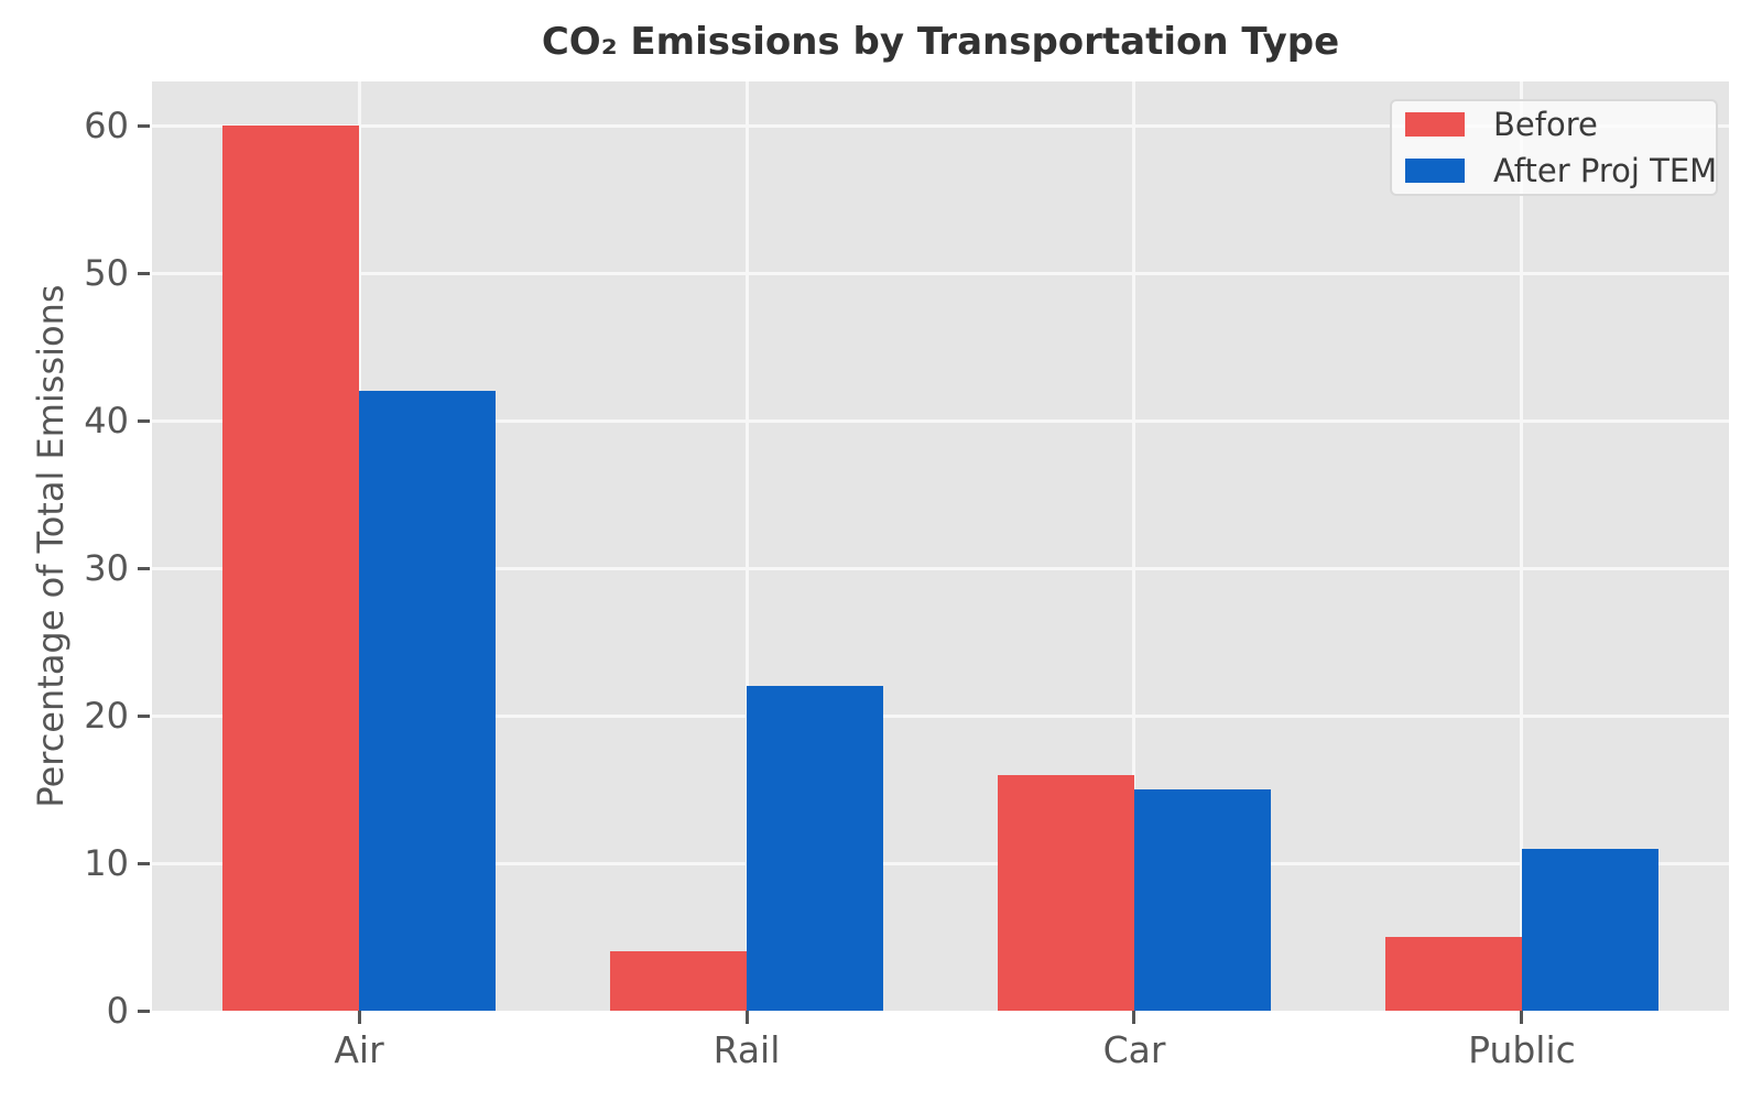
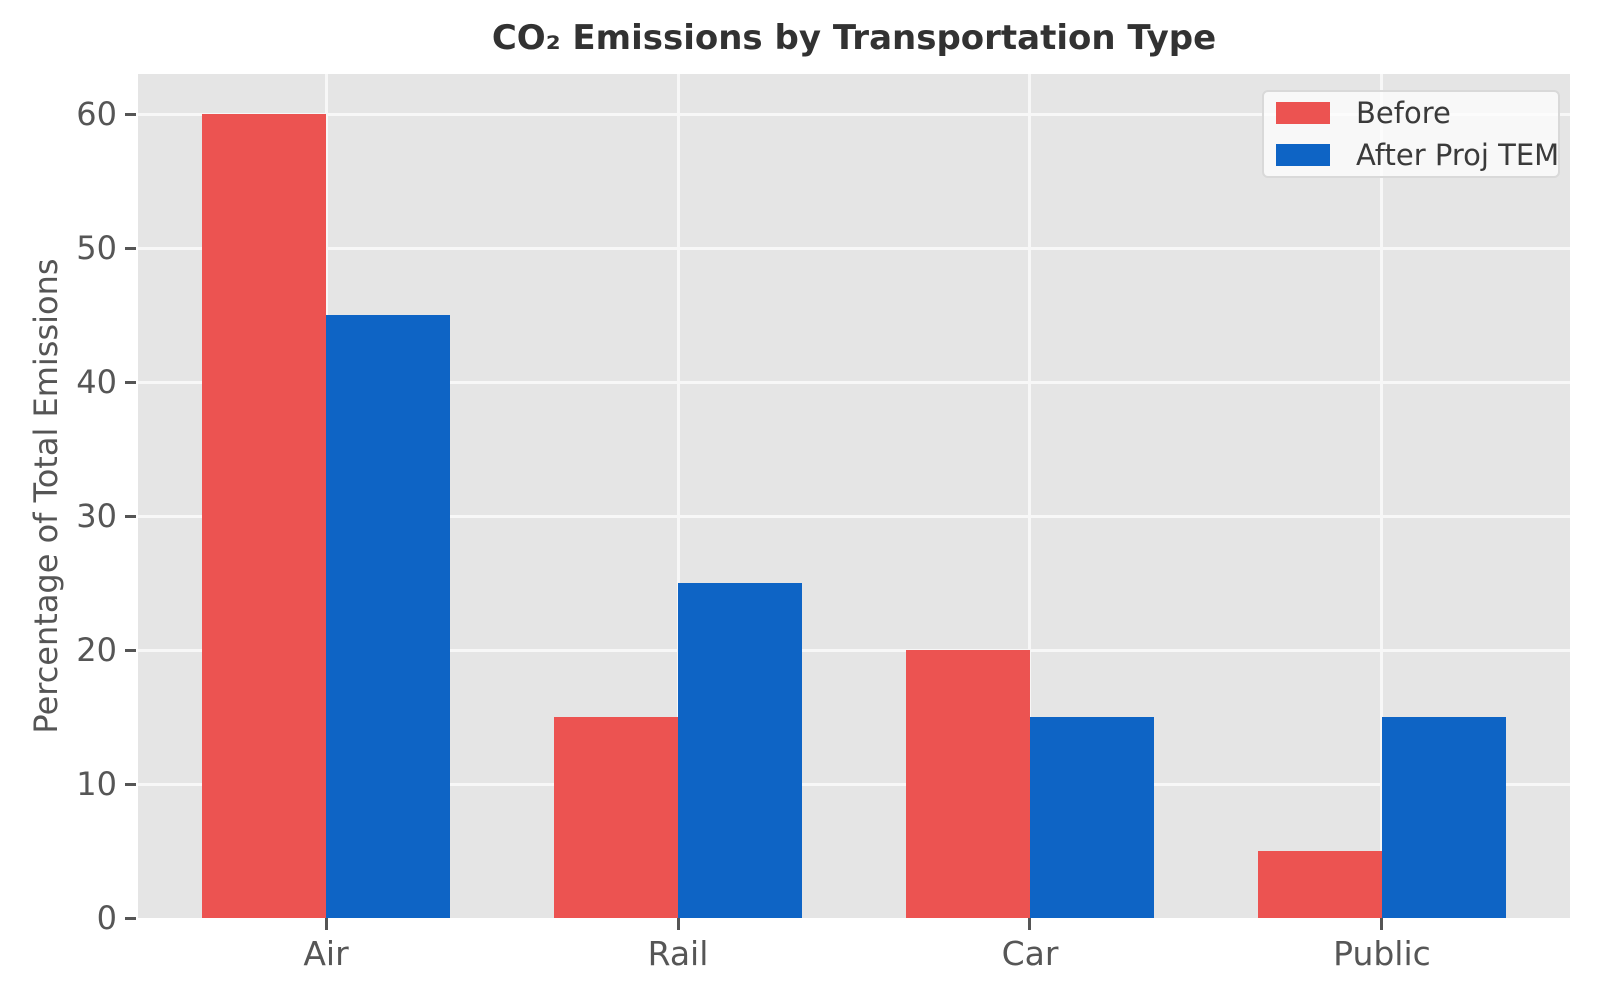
After Proj TEM/Air: 42 -> 45
Before/Rail: 4 -> 15
After Proj TEM/Rail: 22 -> 25
Before/Car: 16 -> 20
After Proj TEM/Public: 11 -> 15
